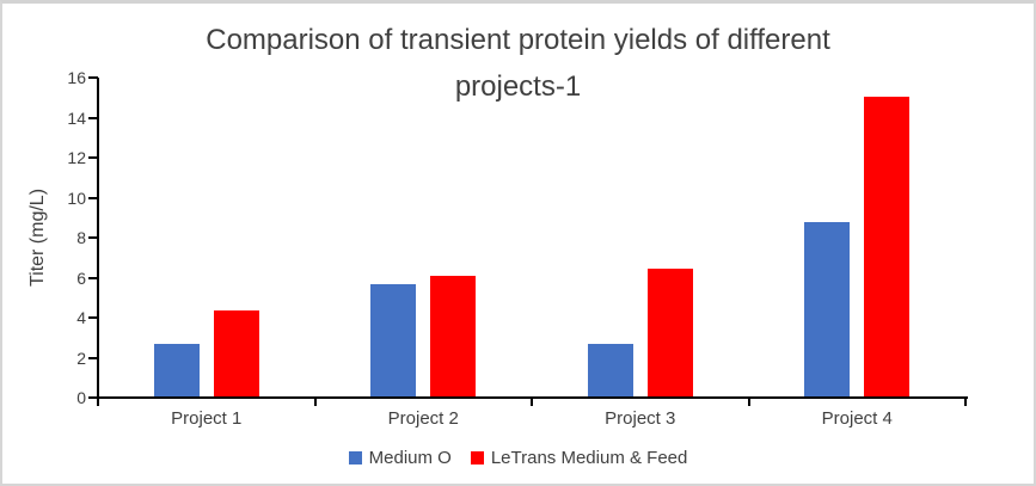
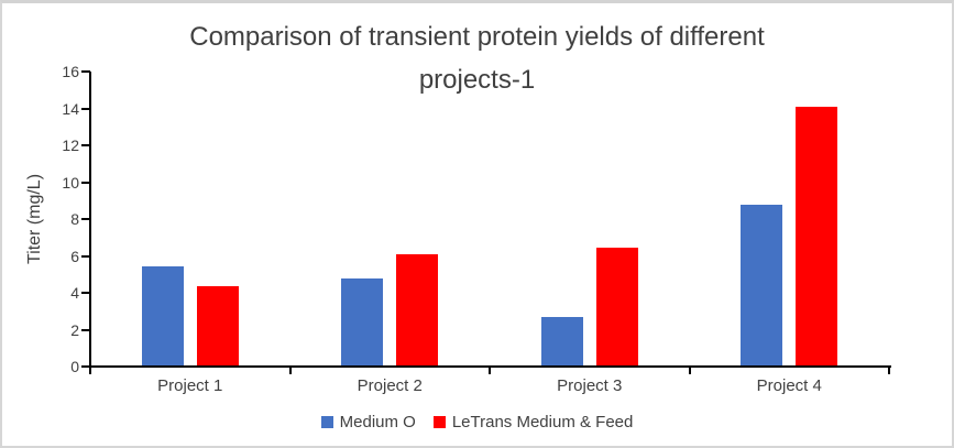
Medium O/Project 1: 2.6 -> 5.4
Medium O/Project 2: 5.6 -> 4.7
LeTrans Medium & Feed/Project 4: 15.0 -> 14.0
